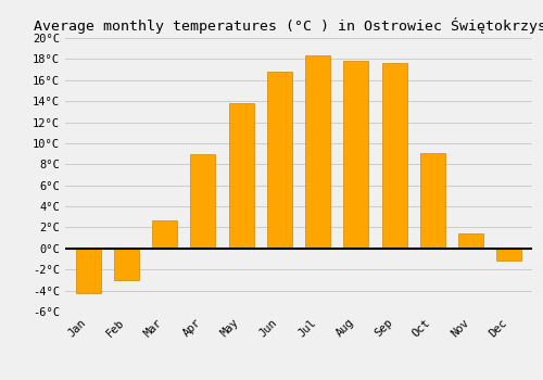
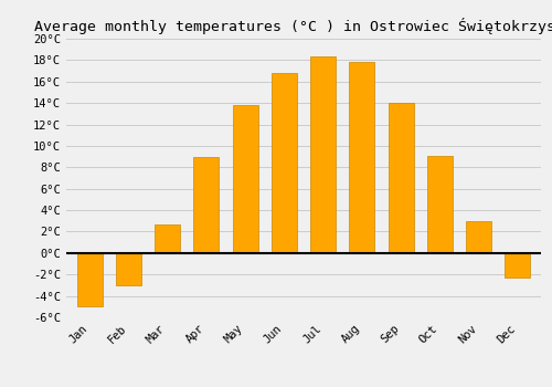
Jan: -4.2°C -> -5.0°C
Sep: 17.6°C -> 14.0°C
Nov: 1.4°C -> 3.0°C
Dec: -1.2°C -> -2.3°C
